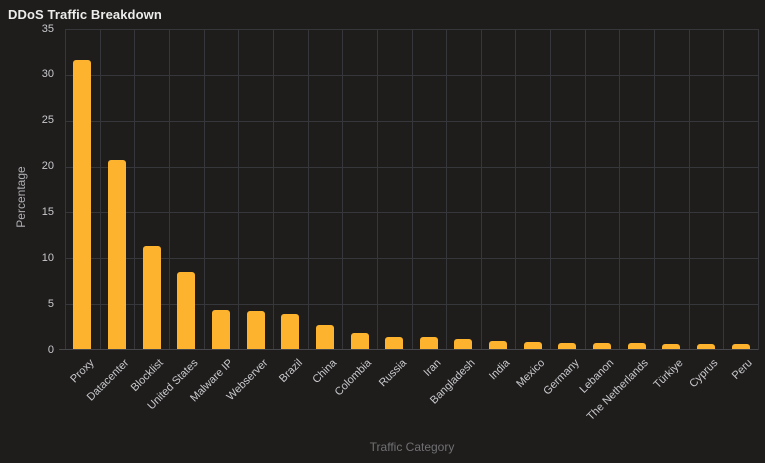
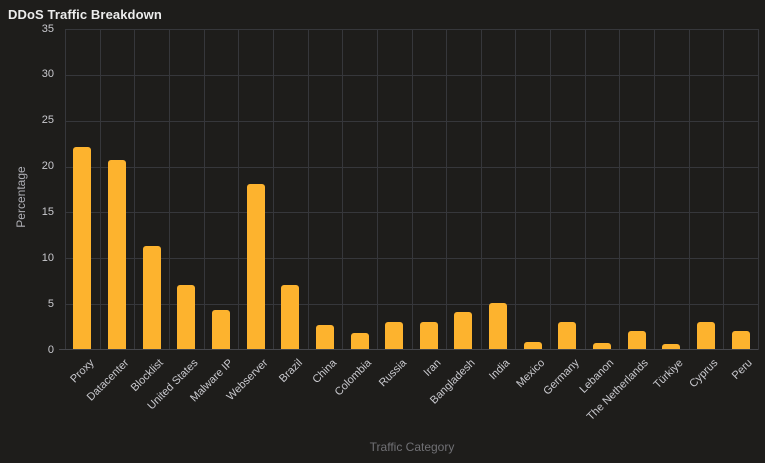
Proxy: 32 -> 22
United States: 8 -> 7
Webserver: 4 -> 18
Brazil: 4 -> 7
Russia: 1 -> 3
Iran: 1 -> 3
Bangladesh: 1 -> 4
India: 1 -> 5
Germany: 1 -> 3
The Netherlands: 1 -> 2
Cyprus: 1 -> 3
Peru: 1 -> 2
